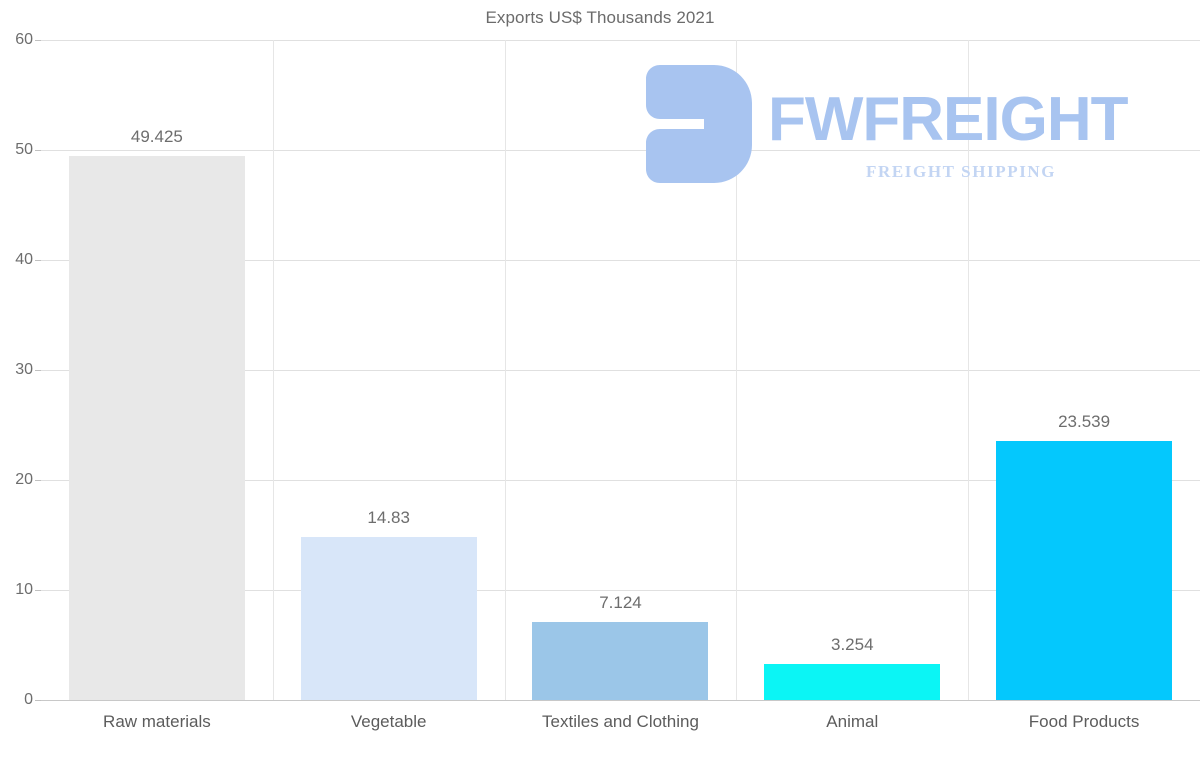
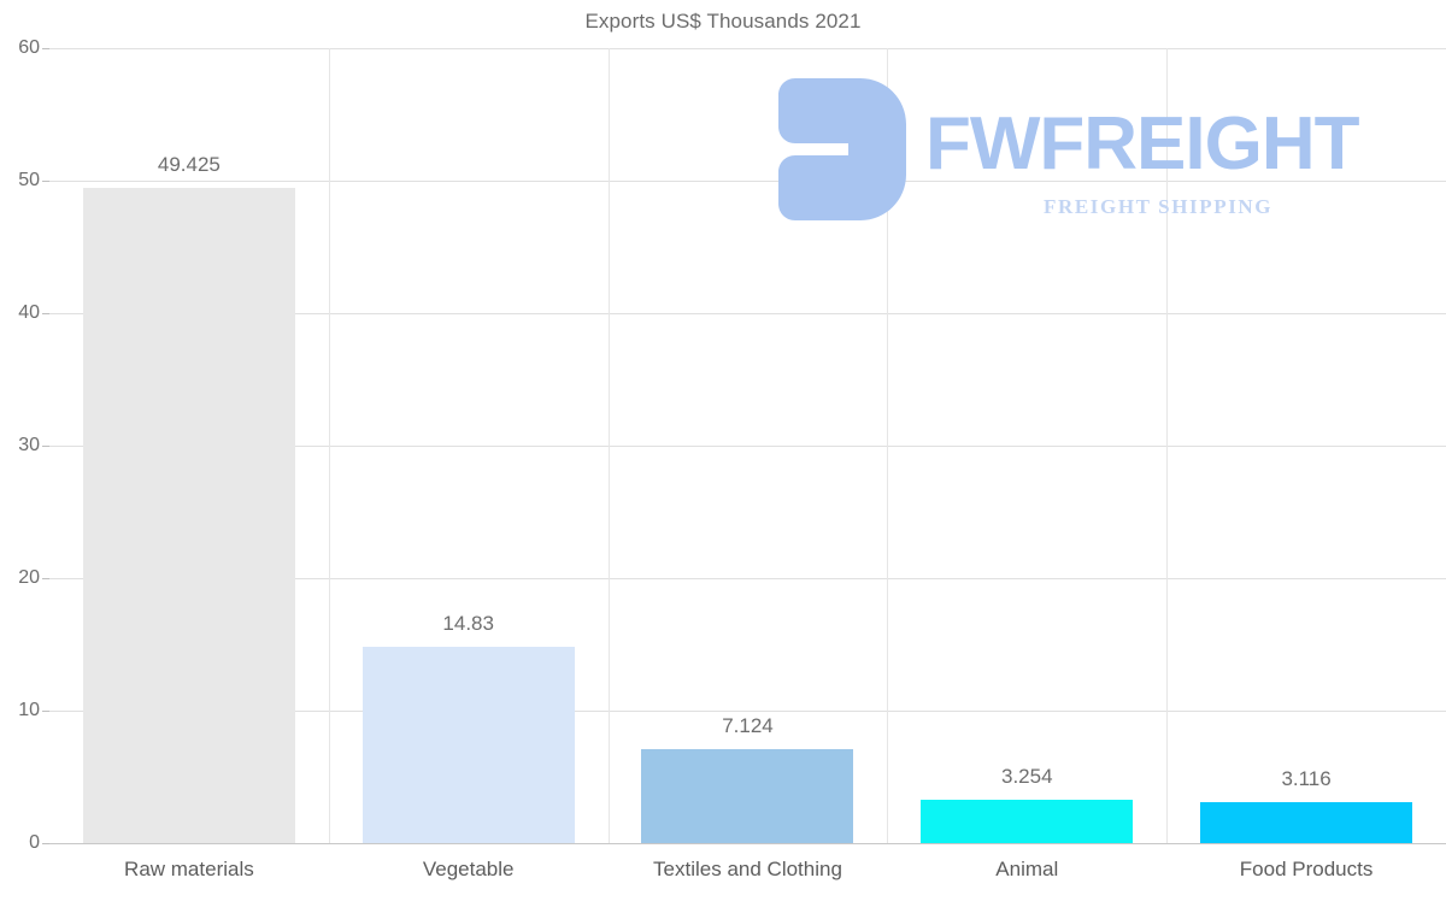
Food Products: 23.539 -> 3.116
